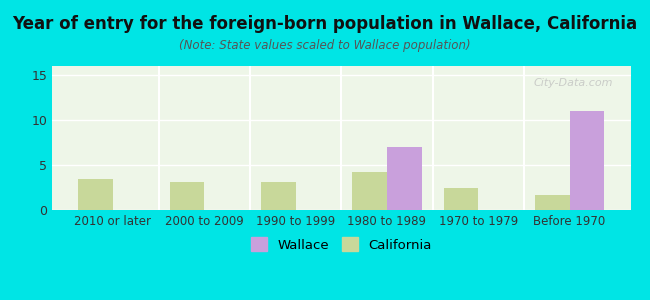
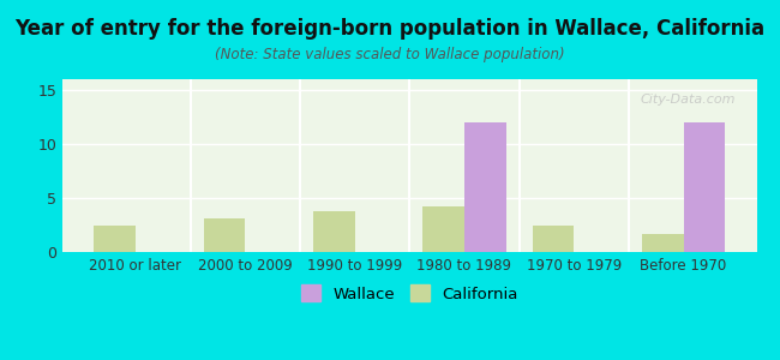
California/2010 or later: 3.5 -> 2.4
California/1990 to 1999: 3.1 -> 3.8
Wallace/1980 to 1989: 7 -> 12
Wallace/Before 1970: 11 -> 12
